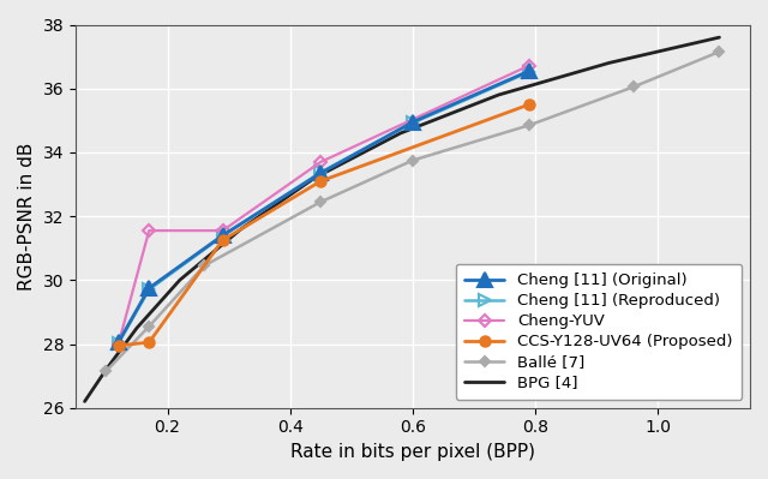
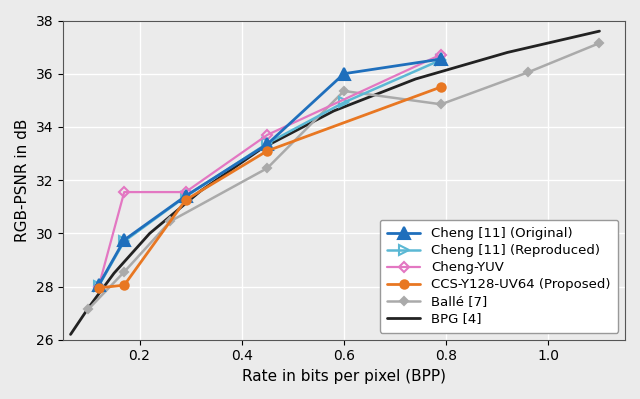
Cheng [11] (Original)/0.6: 34.95 -> 36.00
Ballé [7]/0.6: 33.75 -> 35.35
